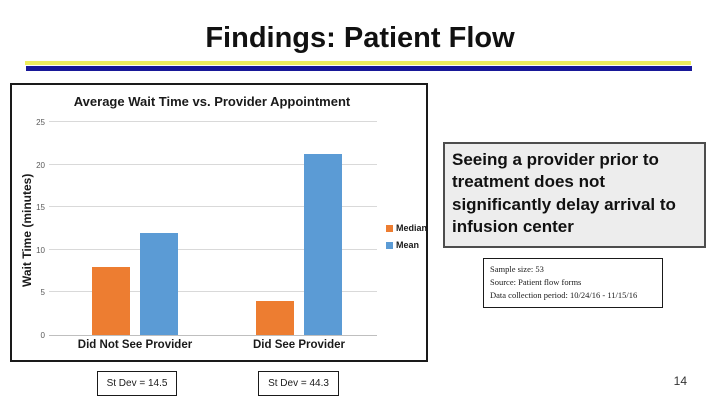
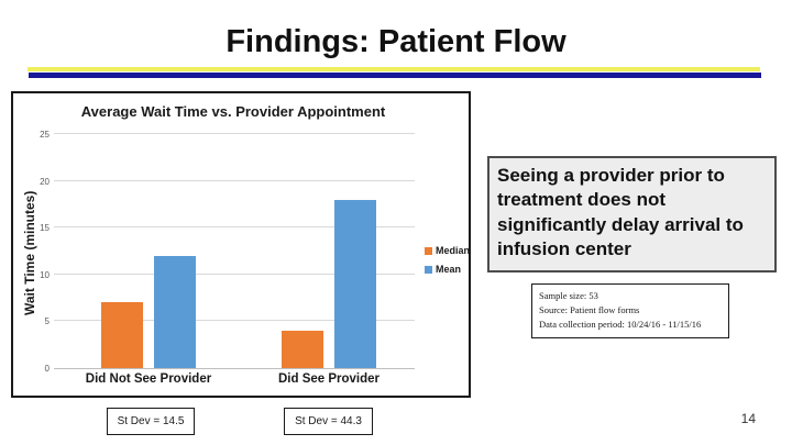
Median/Did Not See Provider: 8 -> 7
Mean/Did See Provider: 21 -> 18
